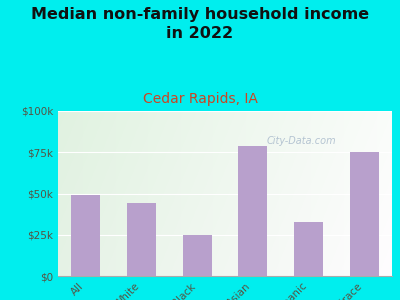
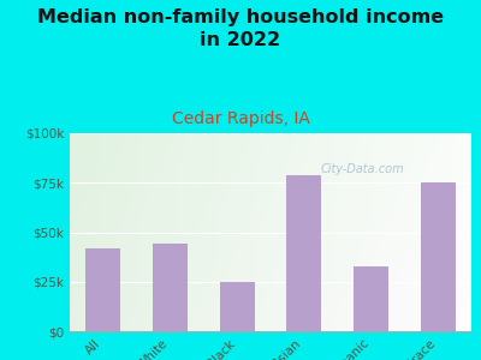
All: $49k -> $42k
